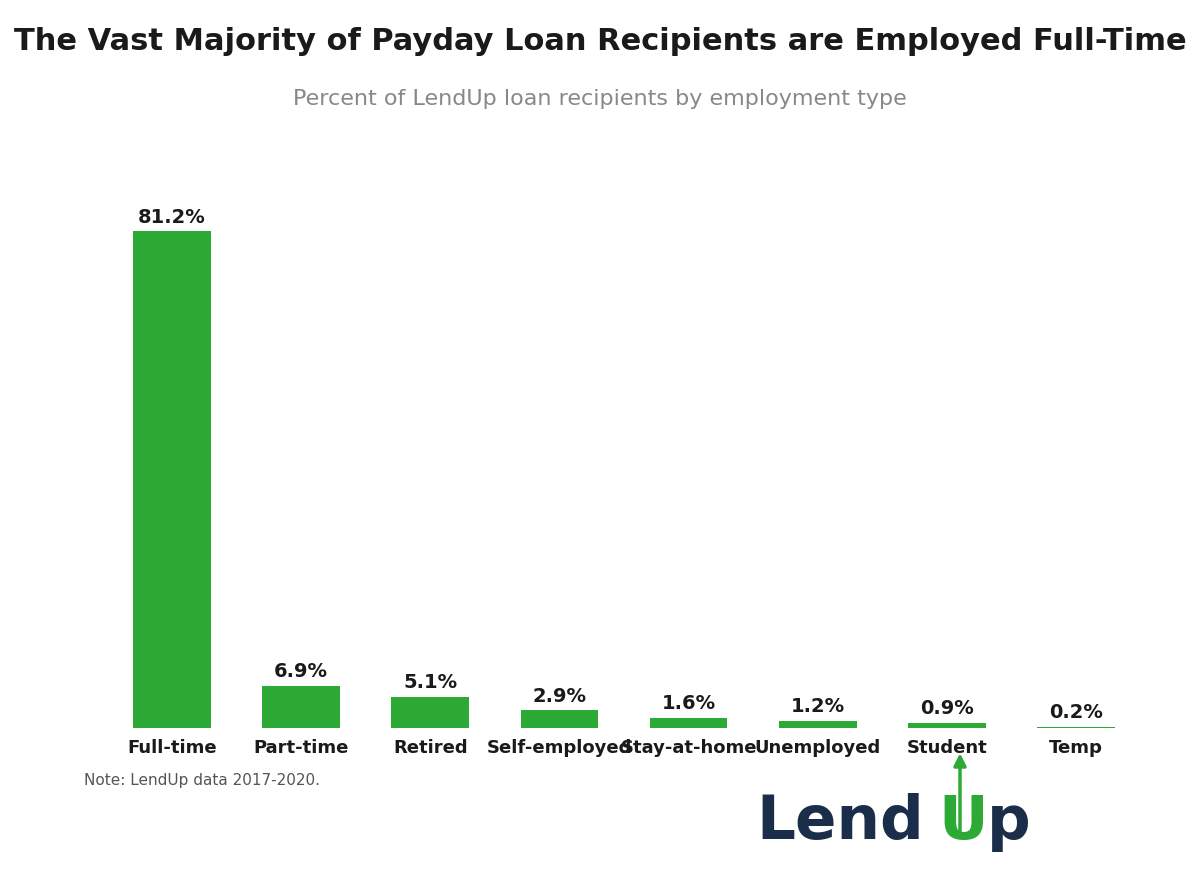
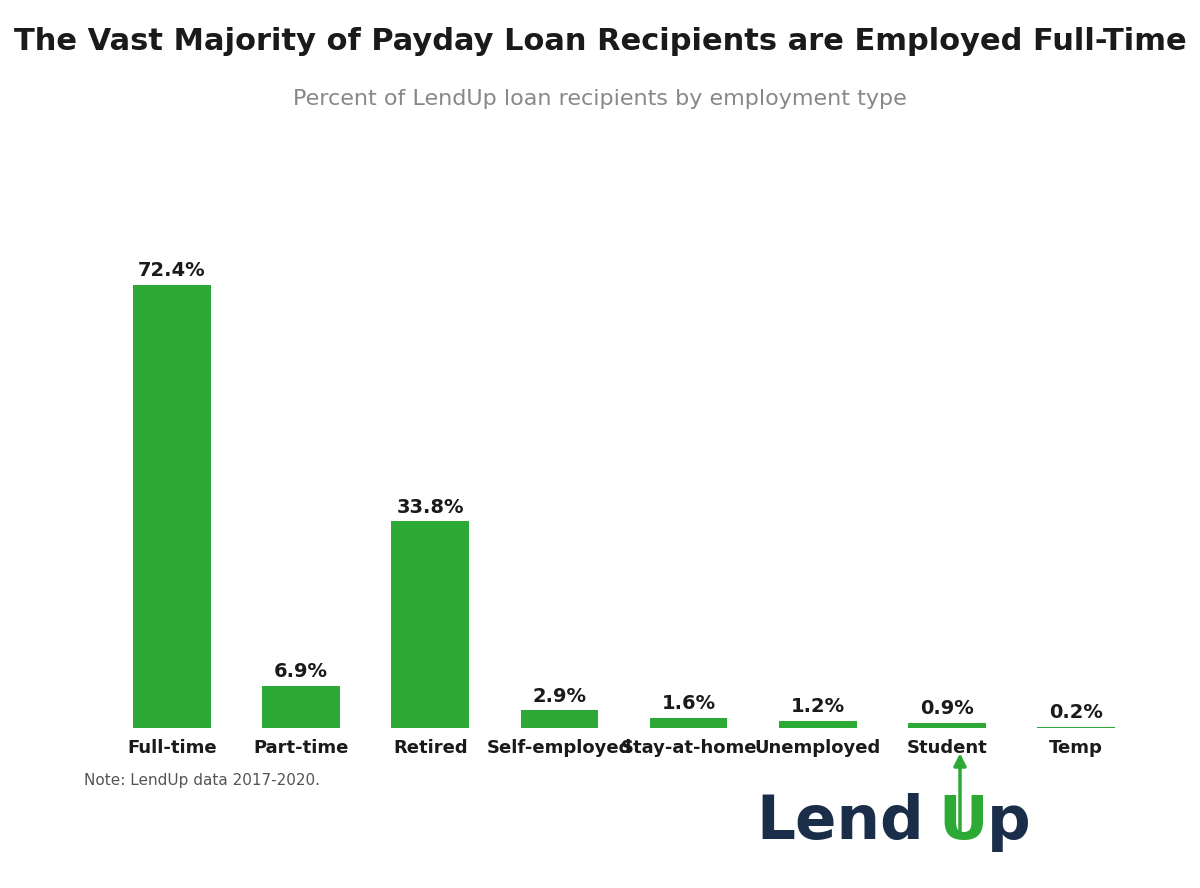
Full-time: 81.2% -> 72.4%
Retired: 5.1% -> 33.8%
